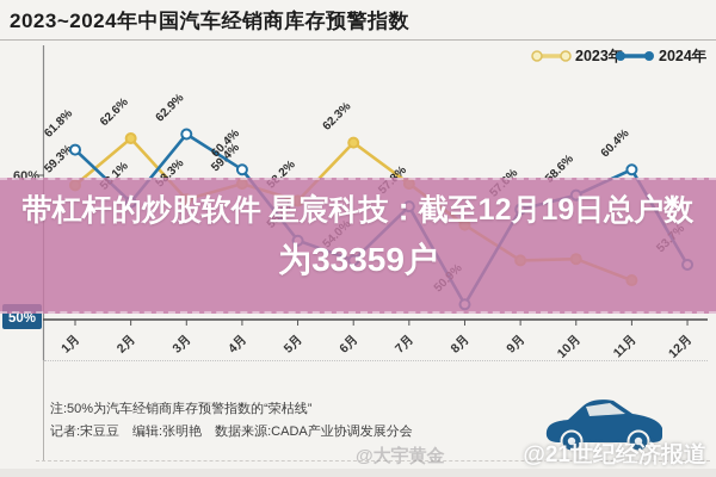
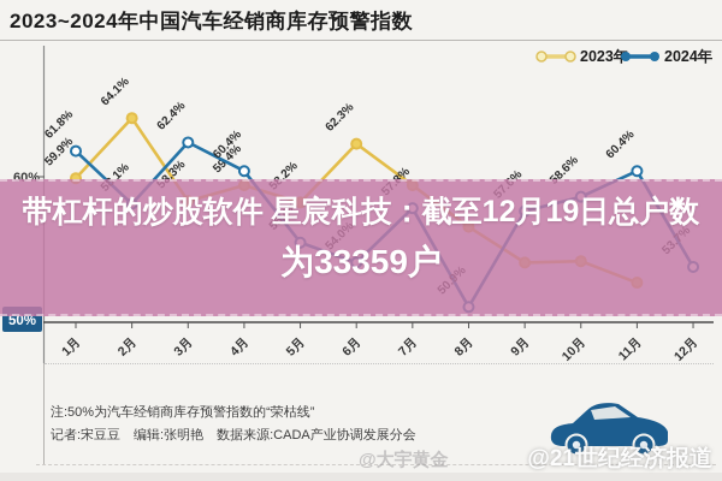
2023年/1月: 59.3% -> 59.9%
2023年/2月: 62.6% -> 64.1%
2024年/3月: 62.9% -> 62.4%
